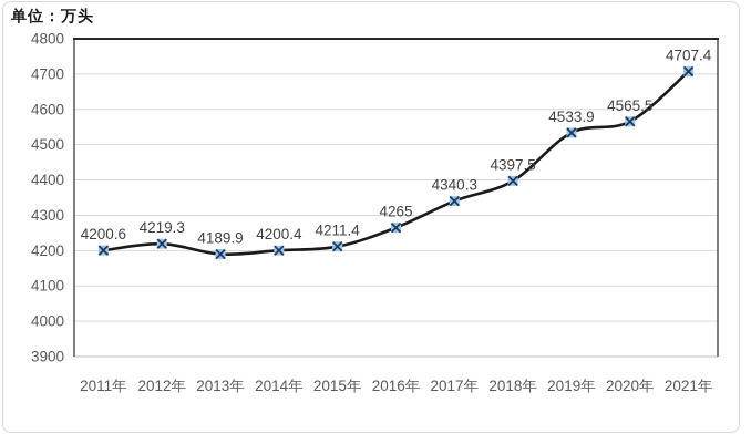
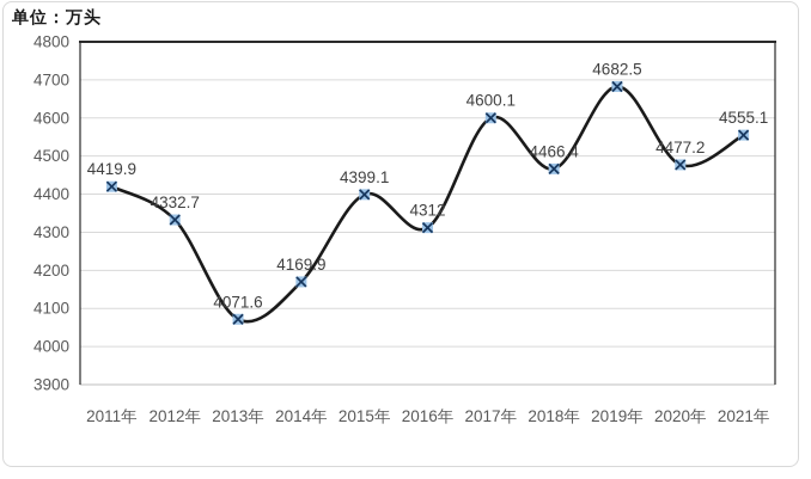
2011年: 4200.6 -> 4419.9
2012年: 4219.3 -> 4332.7
2013年: 4189.9 -> 4071.6
2014年: 4200.4 -> 4169.9
2015年: 4211.4 -> 4399.1
2016年: 4265 -> 4312
2017年: 4340.3 -> 4600.1
2018年: 4397.5 -> 4466.4
2019年: 4533.9 -> 4682.5
2020年: 4565.5 -> 4477.2
2021年: 4707.4 -> 4555.1
